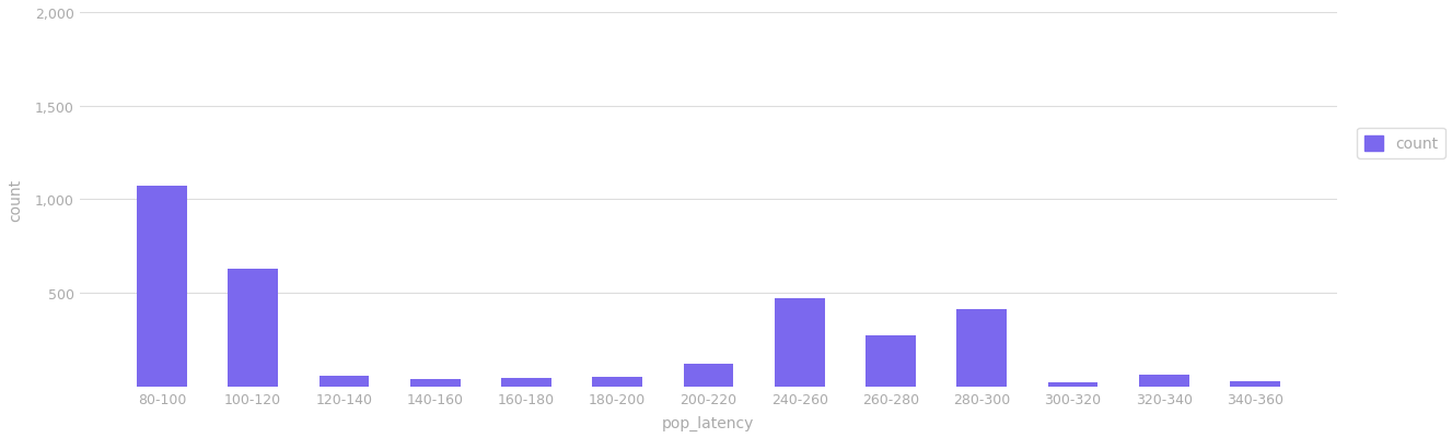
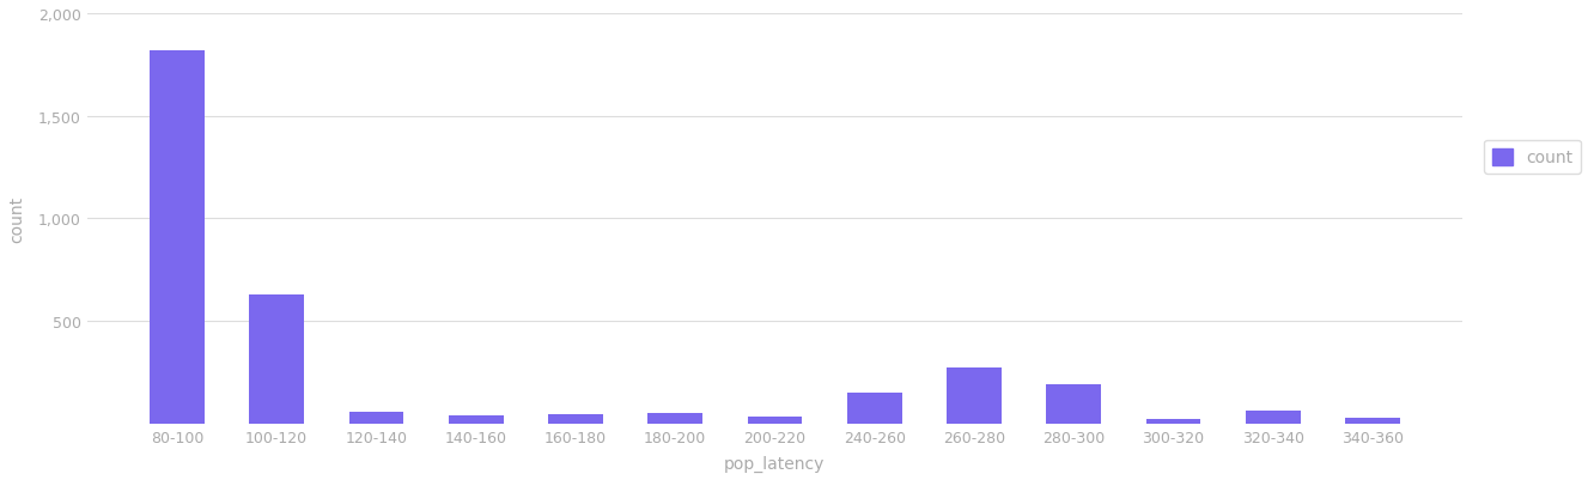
80-100: 1,070 -> 1,820
200-220: 120 -> 40
240-260: 470 -> 150
280-300: 410 -> 190
